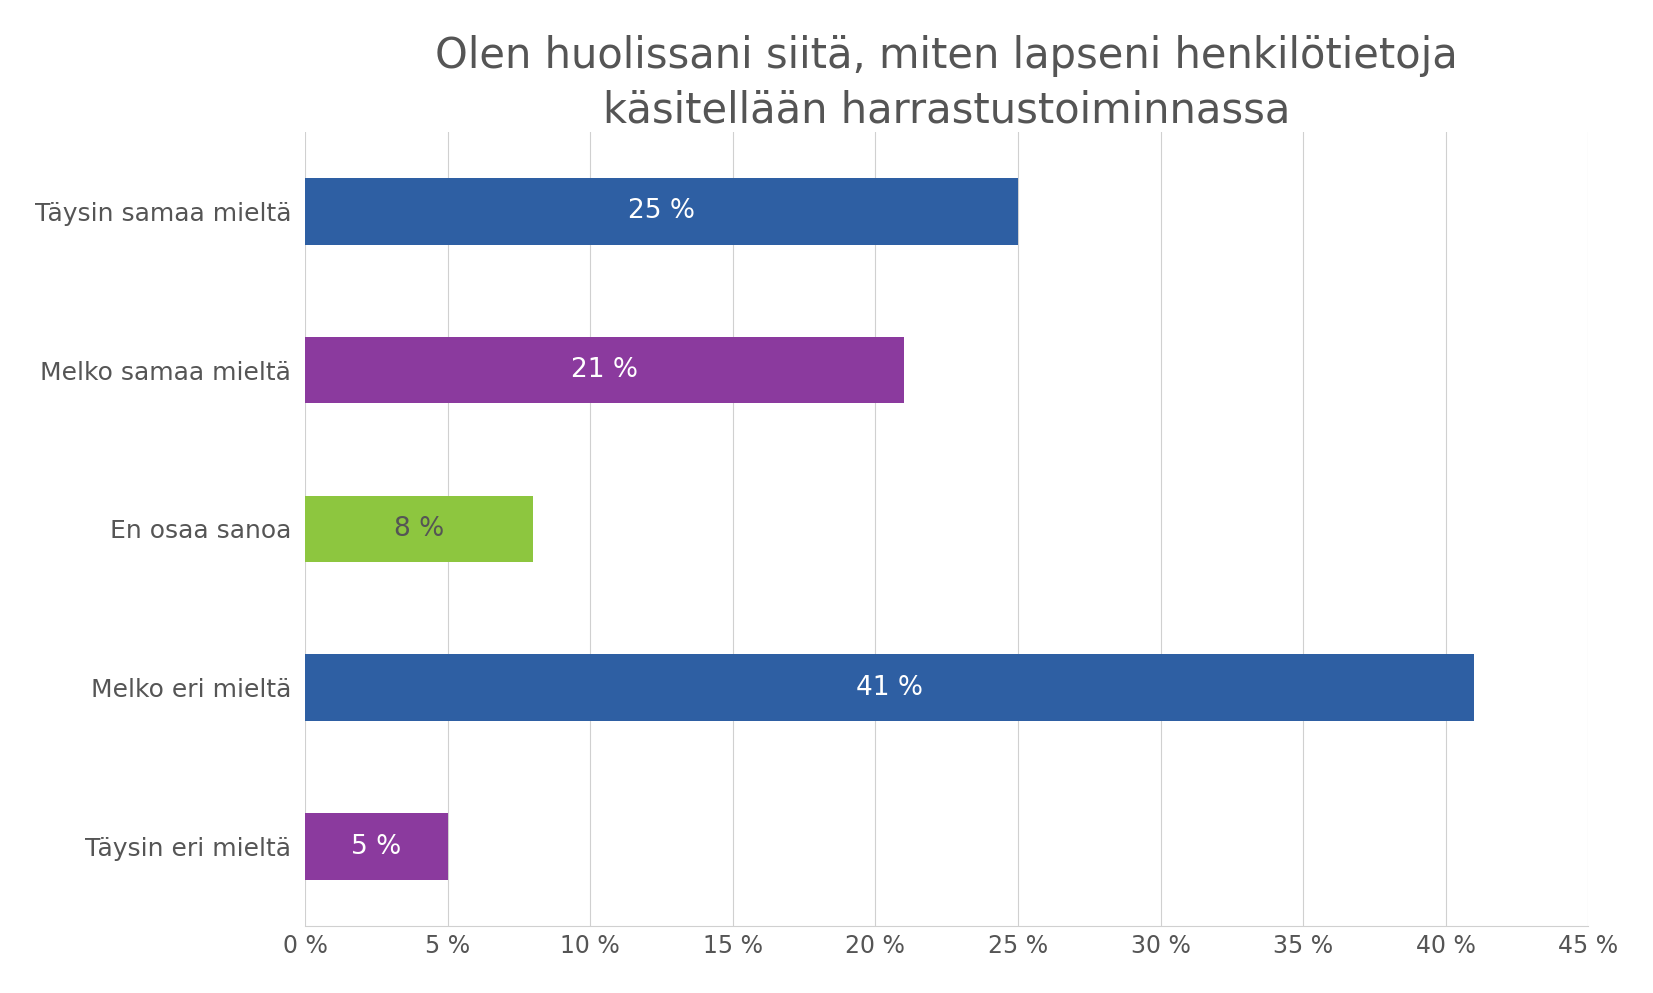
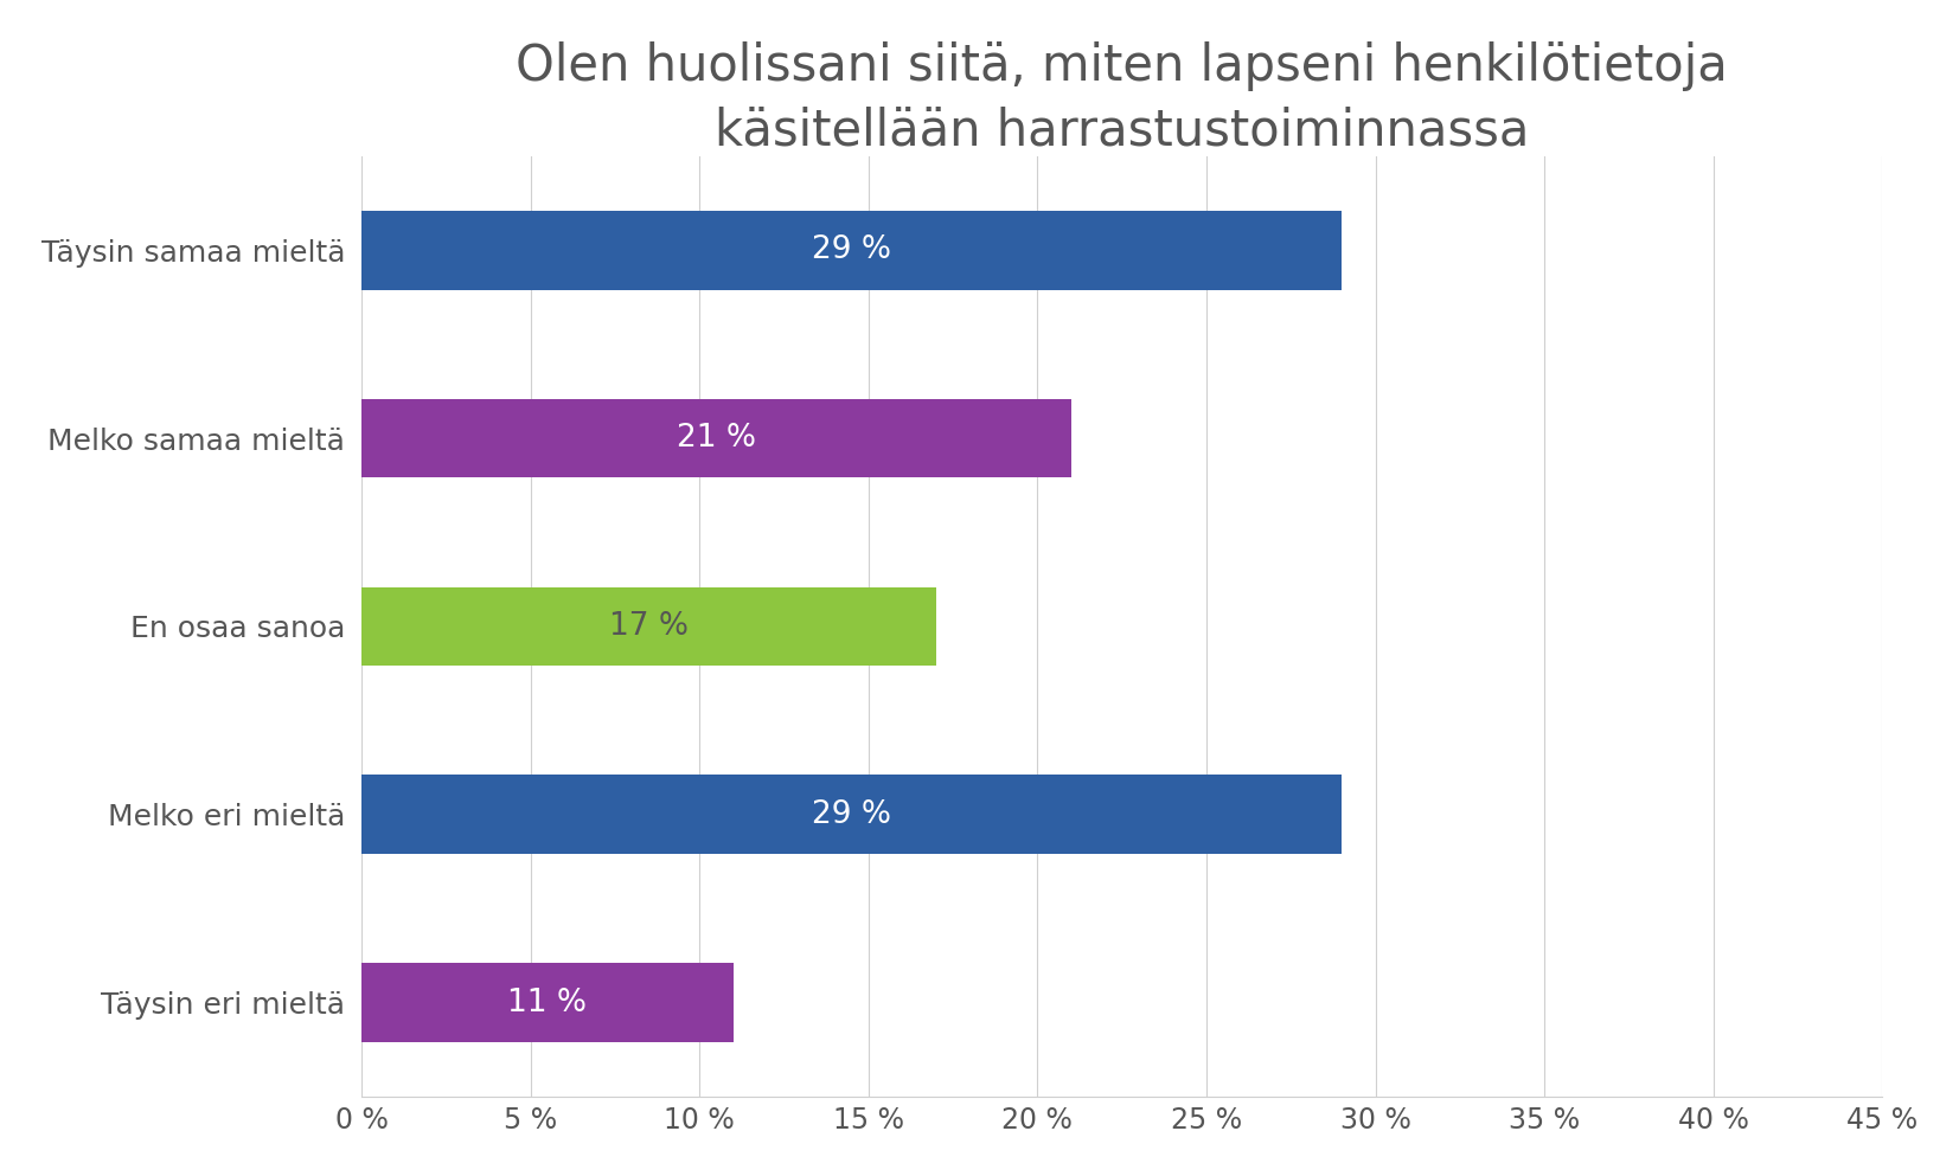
Täysin samaa mieltä: 25 -> 29
En osaa sanoa: 8 -> 17
Melko eri mieltä: 41 -> 29
Täysin eri mieltä: 5 -> 11
